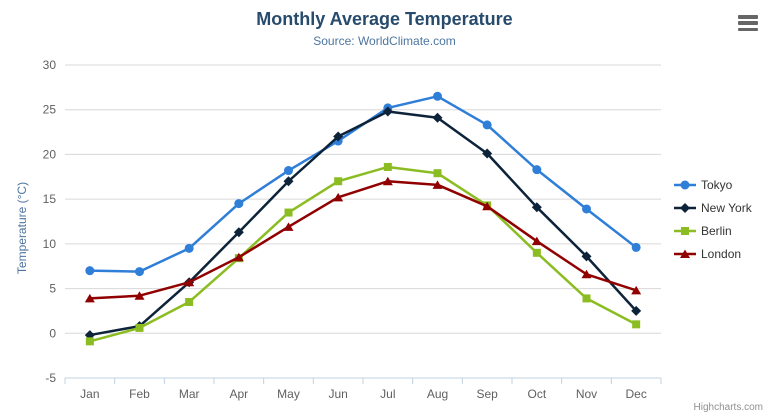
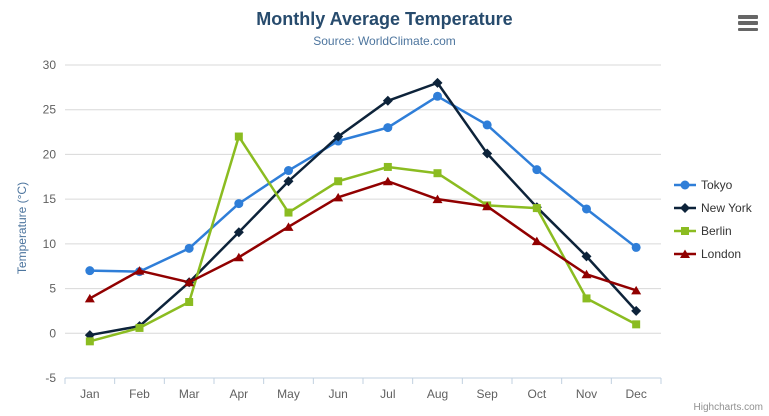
London/Feb: 4 -> 7
Berlin/Apr: 8 -> 22
Tokyo/Jul: 25 -> 23
New York/Jul: 25 -> 26
New York/Aug: 24 -> 28
London/Aug: 17 -> 15
Berlin/Oct: 9 -> 14
